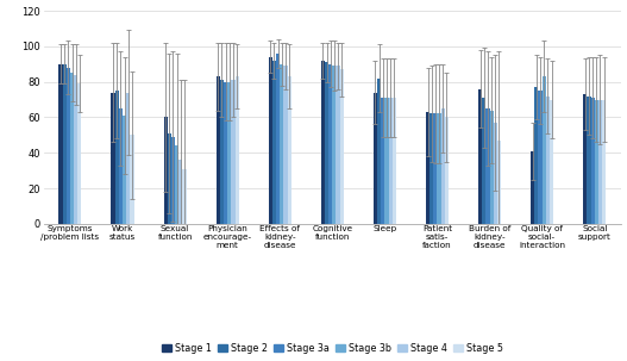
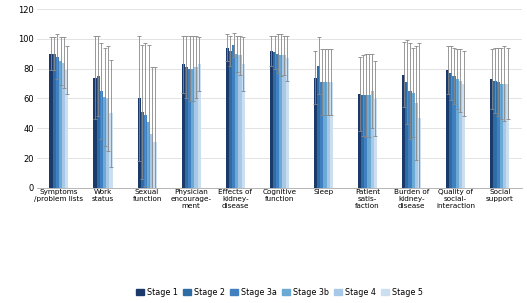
Stage 4/Work status: 74 -> 60
Stage 1/Quality of social- interaction: 41 -> 79
Stage 3b/Quality of social- interaction: 83 -> 73
